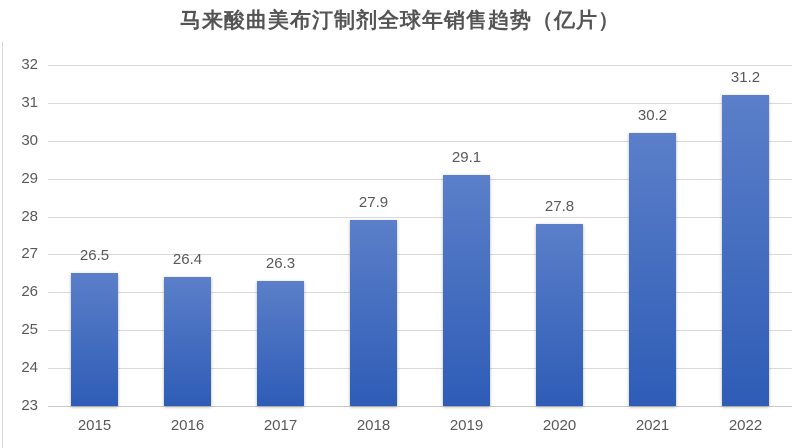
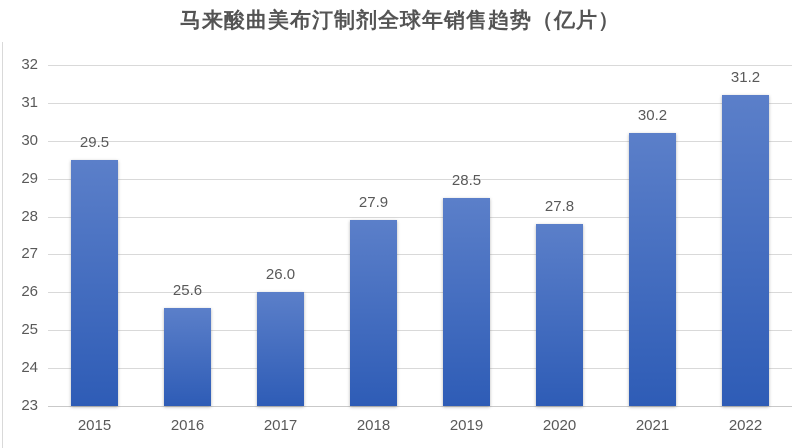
2015: 26.5 -> 29.5
2016: 26.4 -> 25.6
2017: 26.3 -> 26.0
2019: 29.1 -> 28.5
